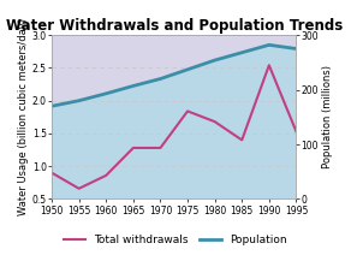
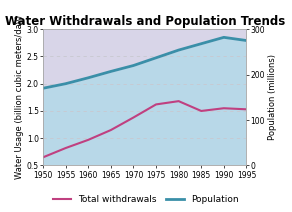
Total withdrawals/1950: 0.90 -> 0.65
Total withdrawals/1955: 0.66 -> 0.82
Total withdrawals/1960: 0.86 -> 0.97
Total withdrawals/1965: 1.28 -> 1.15
Total withdrawals/1970: 1.28 -> 1.38
Total withdrawals/1975: 1.84 -> 1.62
Total withdrawals/1985: 1.40 -> 1.50
Total withdrawals/1990: 2.54 -> 1.55
